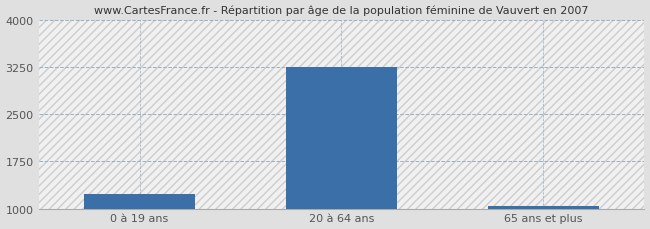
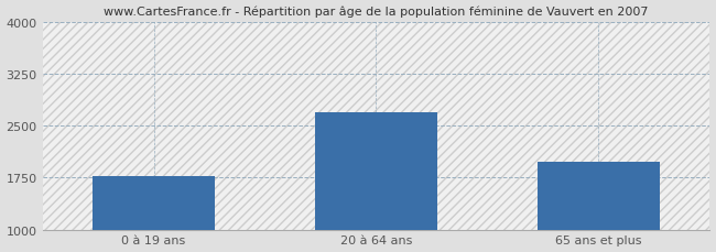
0 à 19 ans: 1230 -> 1780
20 à 64 ans: 3260 -> 2700
65 ans et plus: 1040 -> 1980
